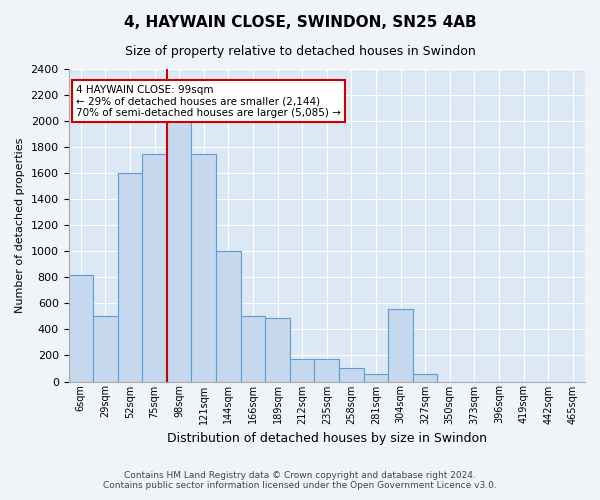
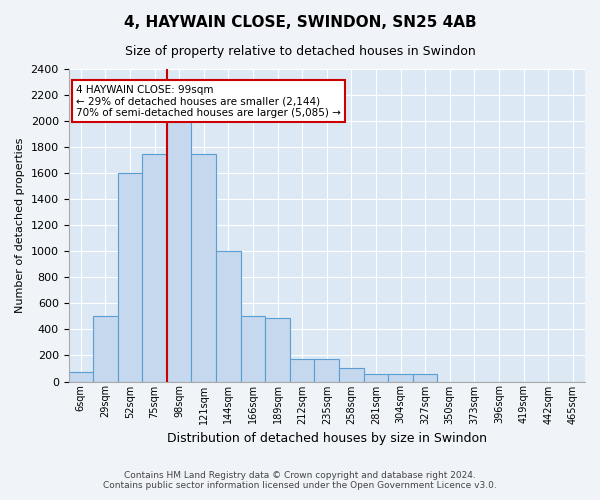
6sqm: 820 -> 80
304sqm: 560 -> 60
